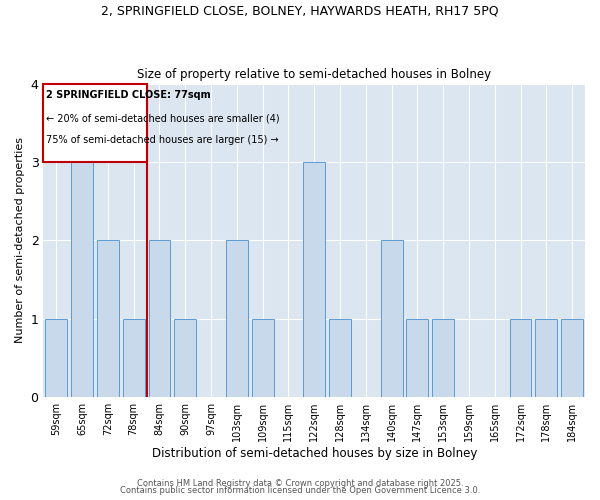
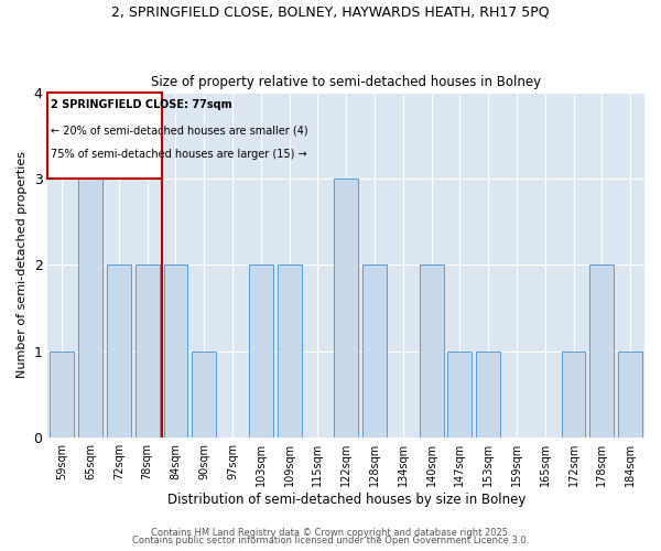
78sqm: 1 -> 2
109sqm: 1 -> 2
128sqm: 1 -> 2
178sqm: 1 -> 2
